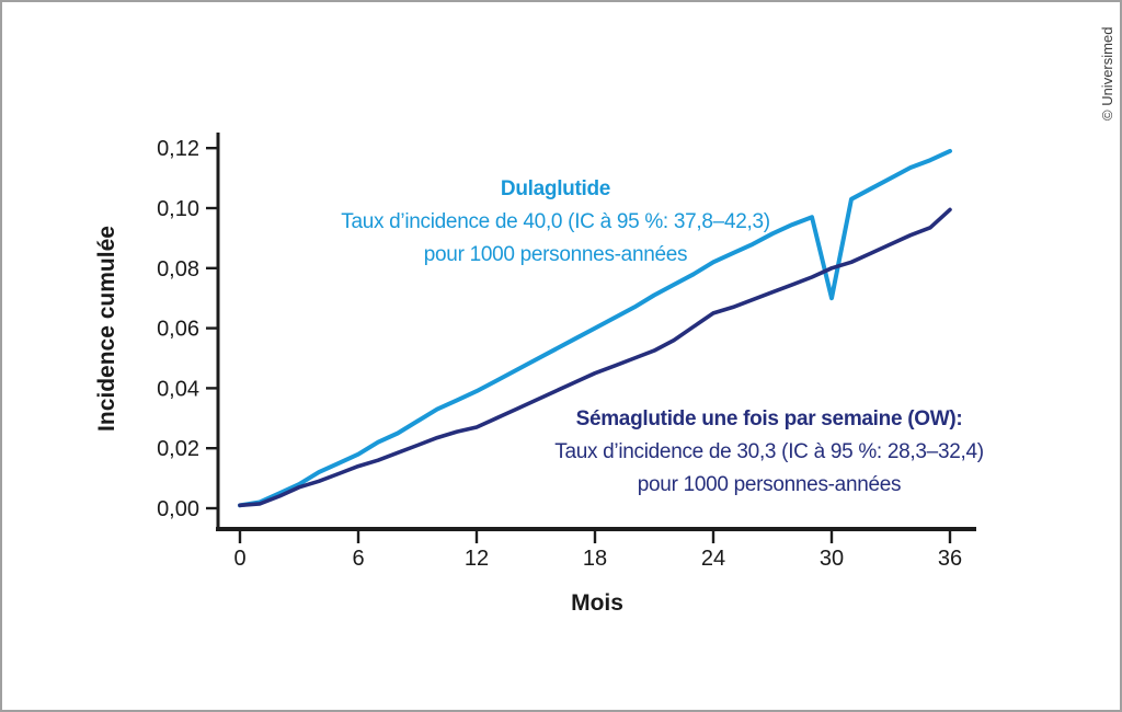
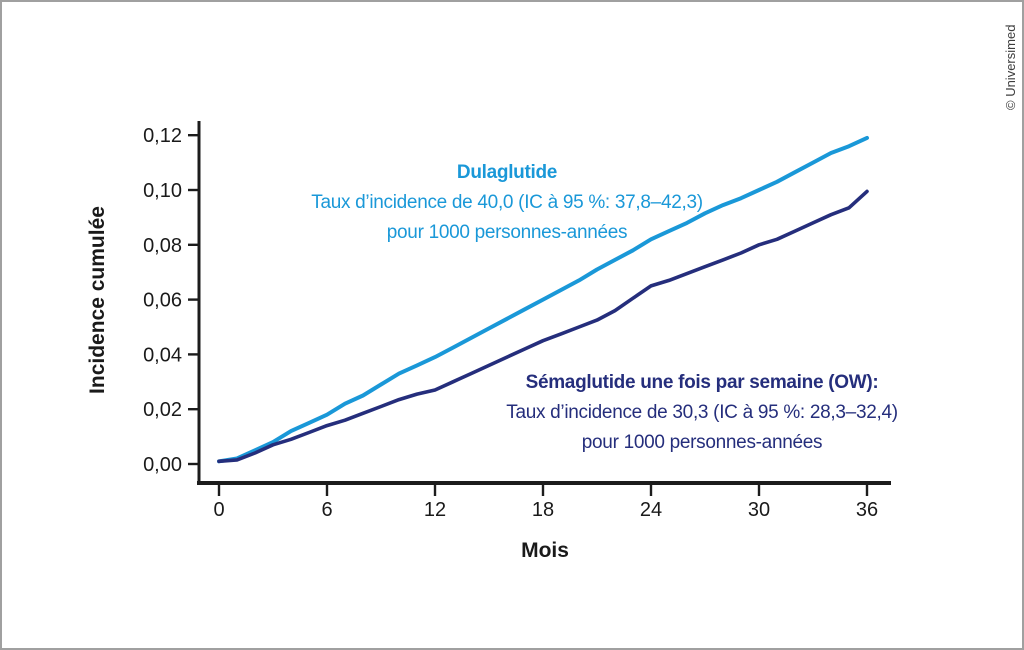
Dulaglutide/30: 0,07 -> 0,10
